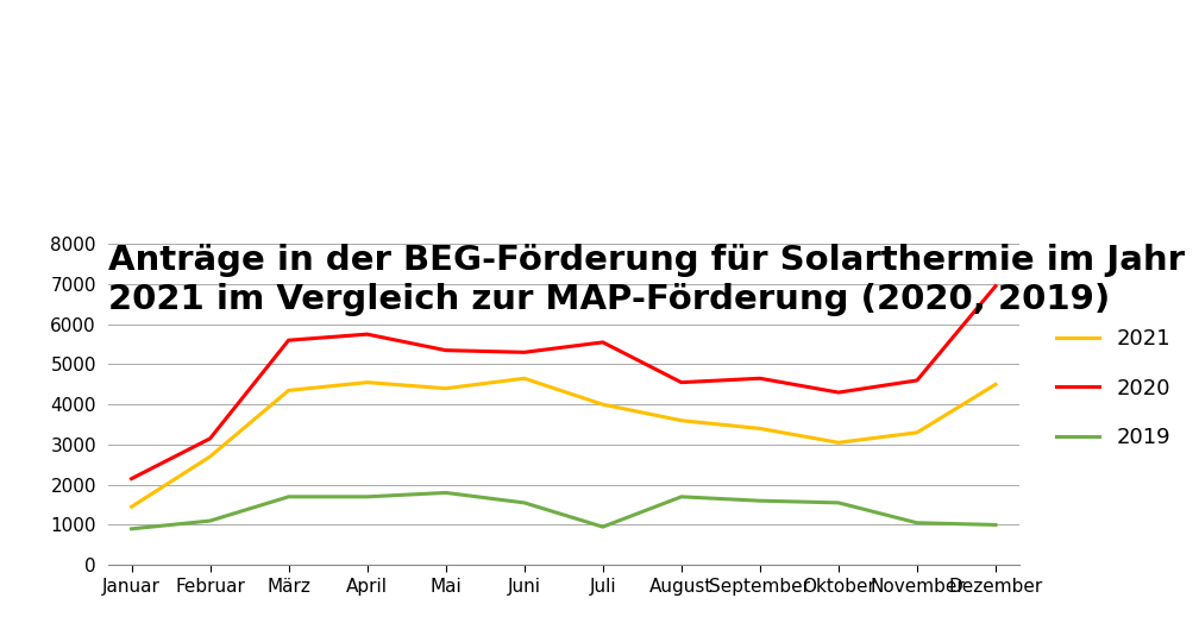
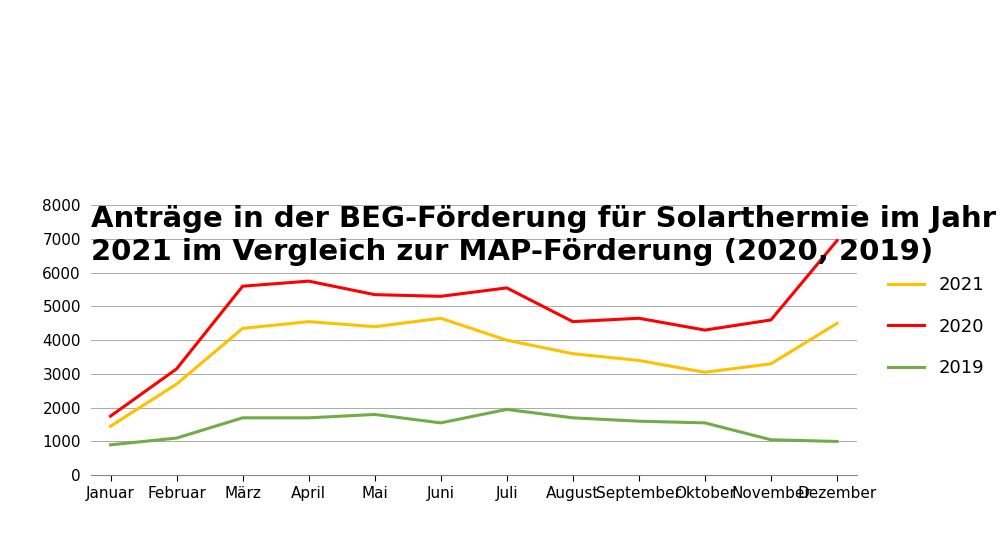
2020/Januar: 2150 -> 1750
2019/Juli: 950 -> 1950
